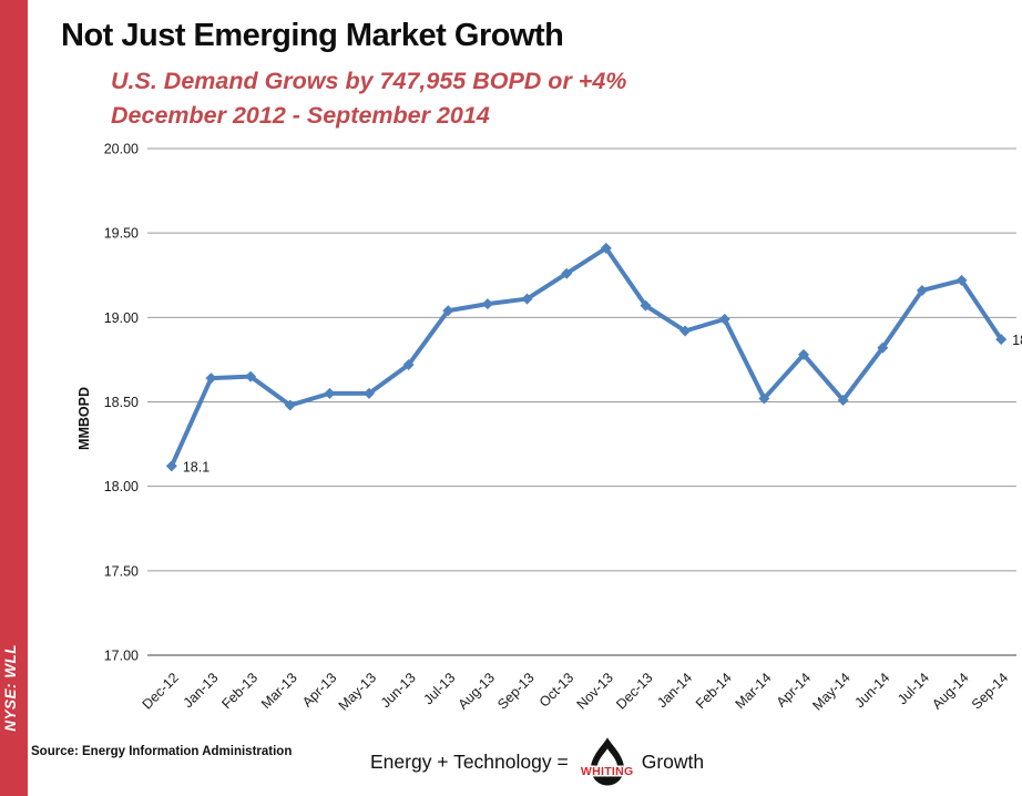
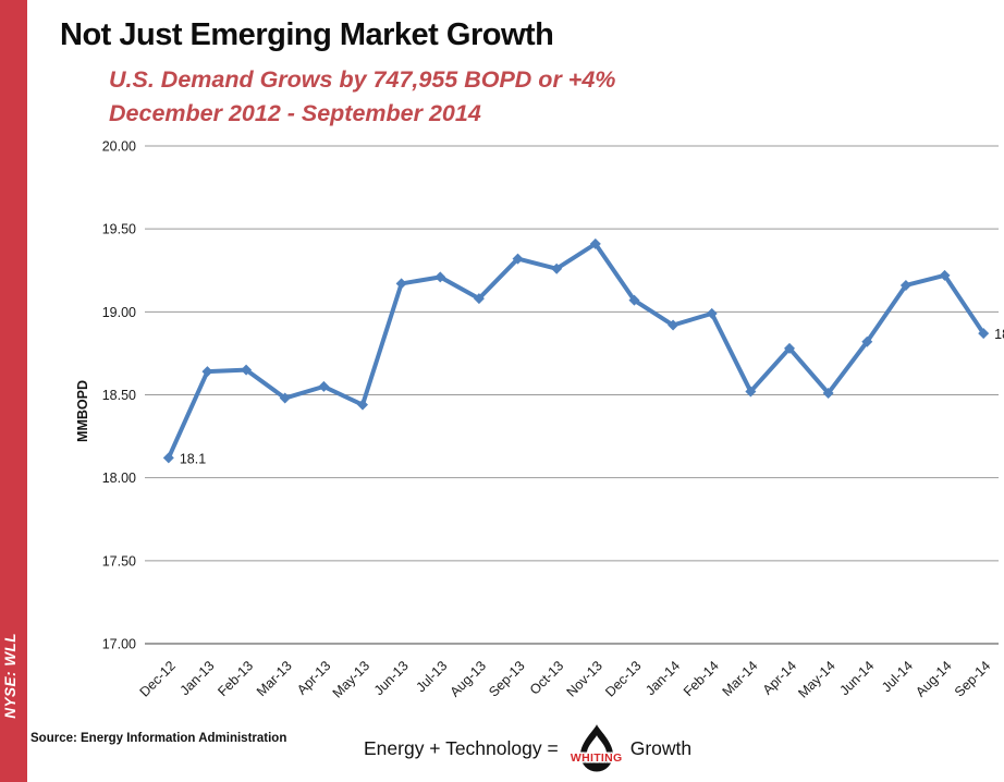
May-13: 18.55 -> 18.44
Jun-13: 18.72 -> 19.17
Jul-13: 19.04 -> 19.21
Sep-13: 19.11 -> 19.32
